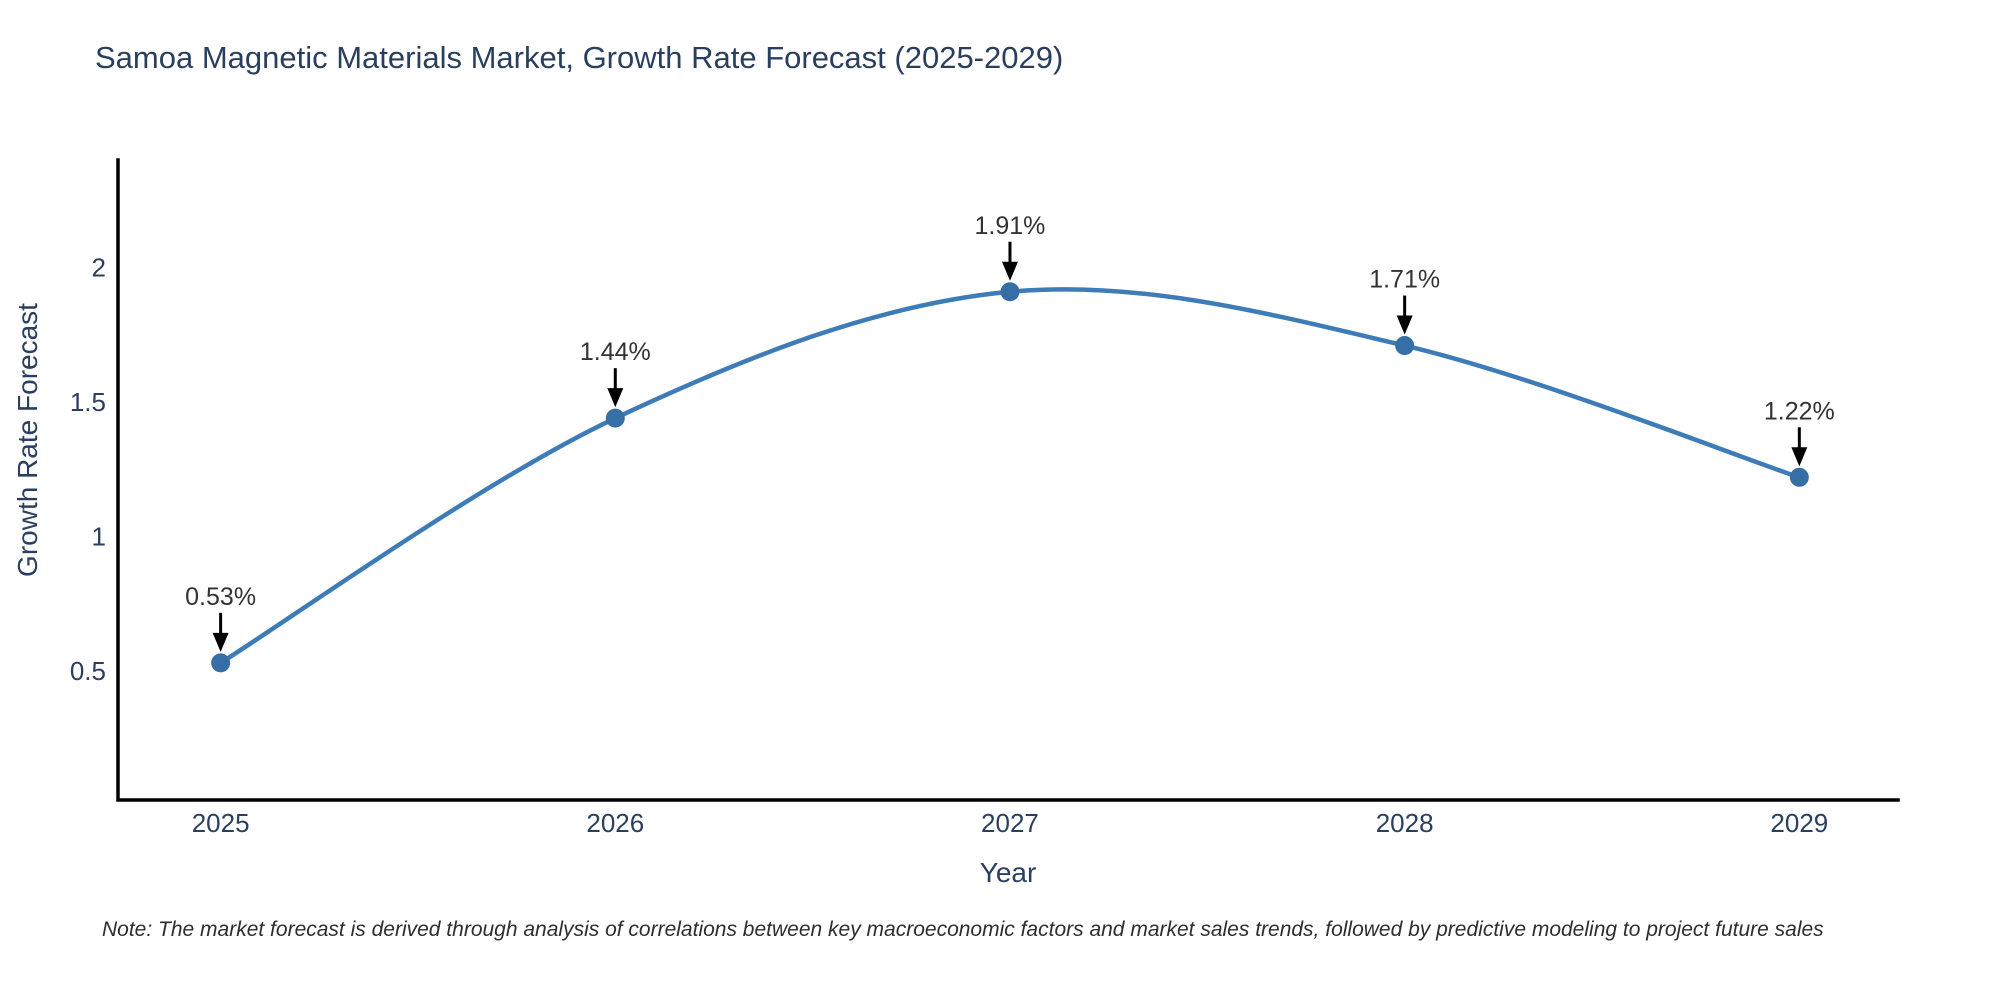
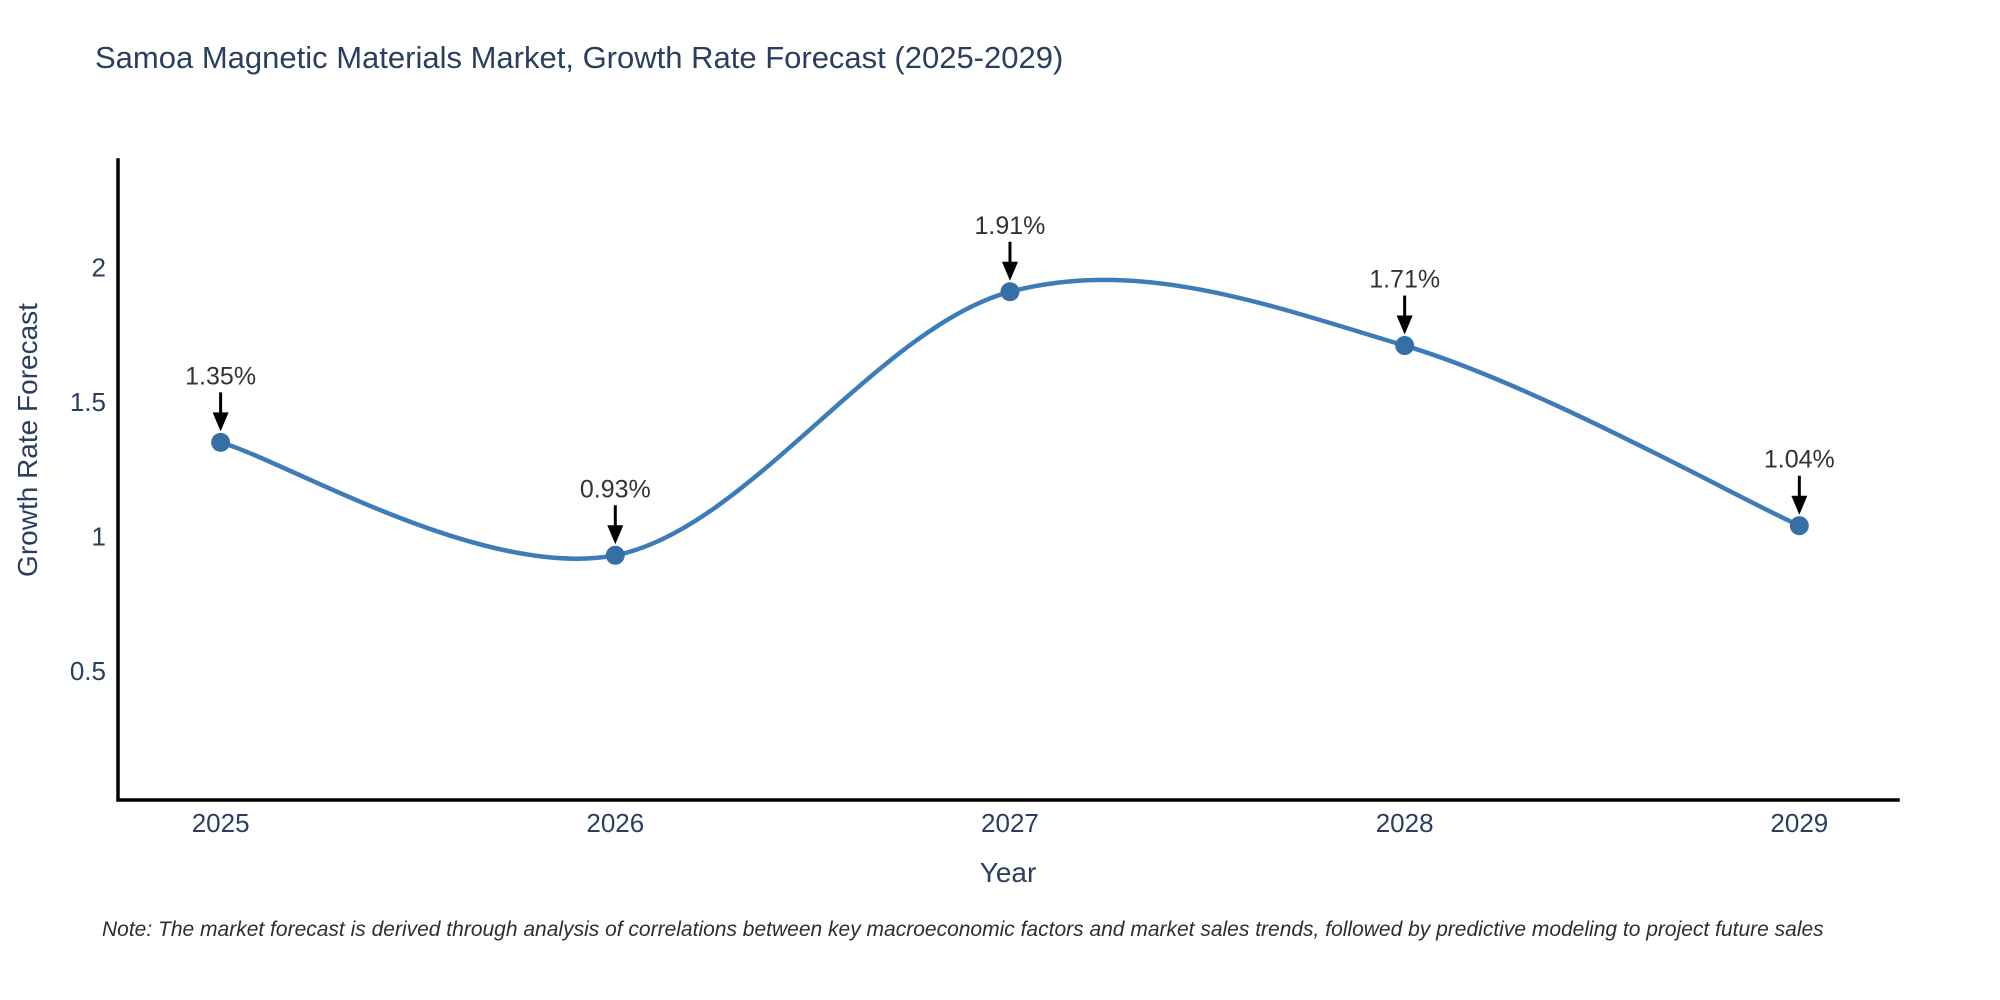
2025: 0.53% -> 1.35%
2026: 1.44% -> 0.93%
2029: 1.22% -> 1.04%
